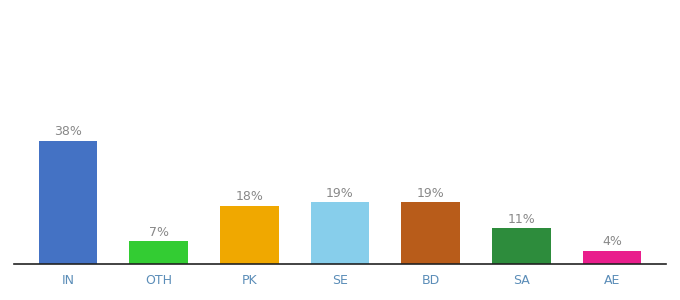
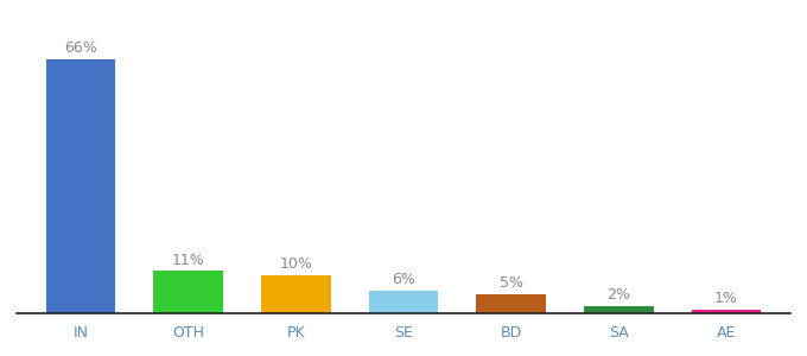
IN: 38% -> 66%
OTH: 7% -> 11%
PK: 18% -> 10%
SE: 19% -> 6%
BD: 19% -> 5%
SA: 11% -> 2%
AE: 4% -> 1%
